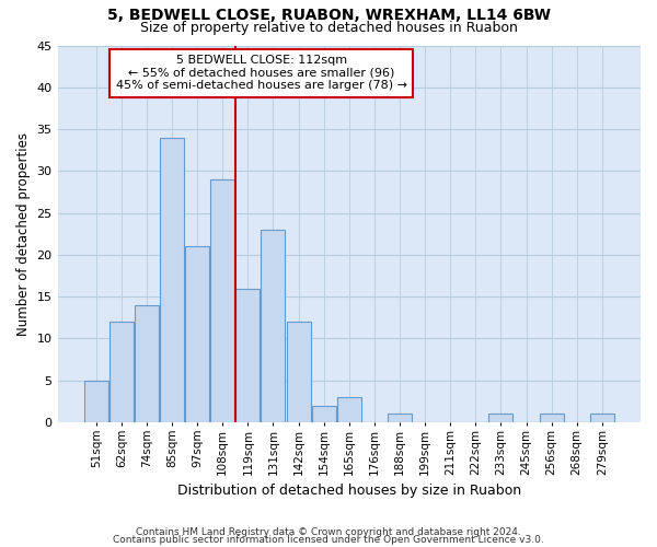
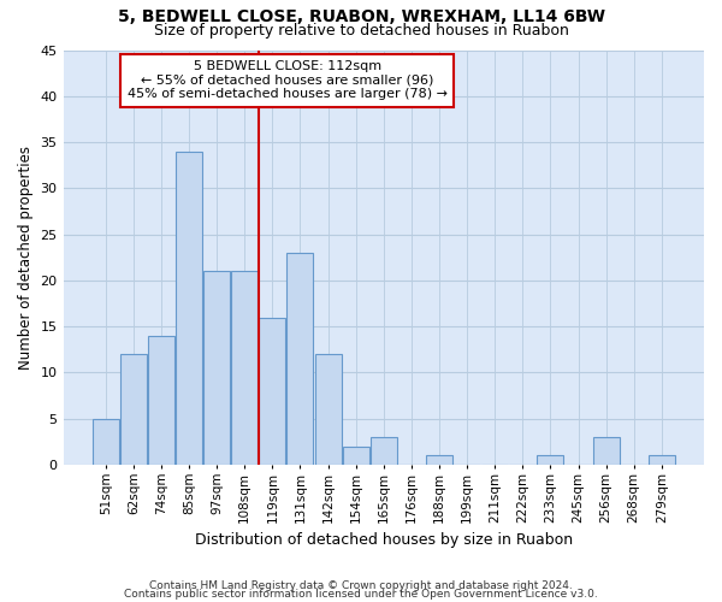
108sqm: 29 -> 21
256sqm: 1 -> 3
